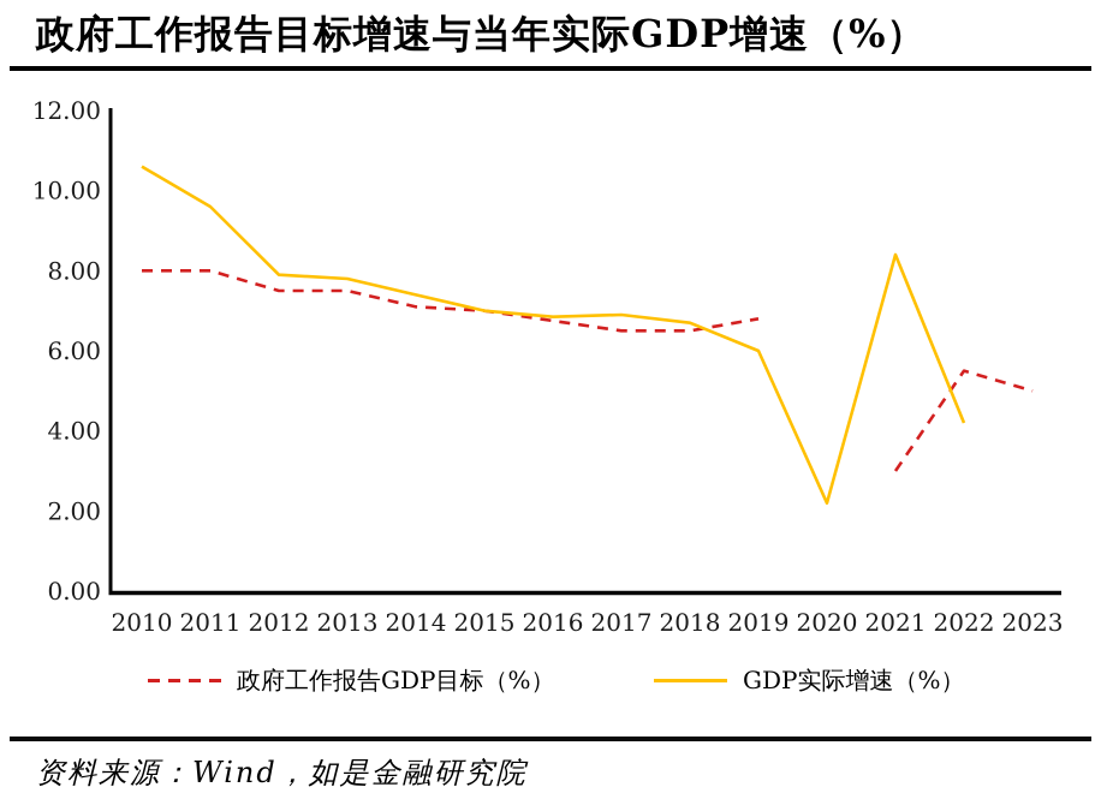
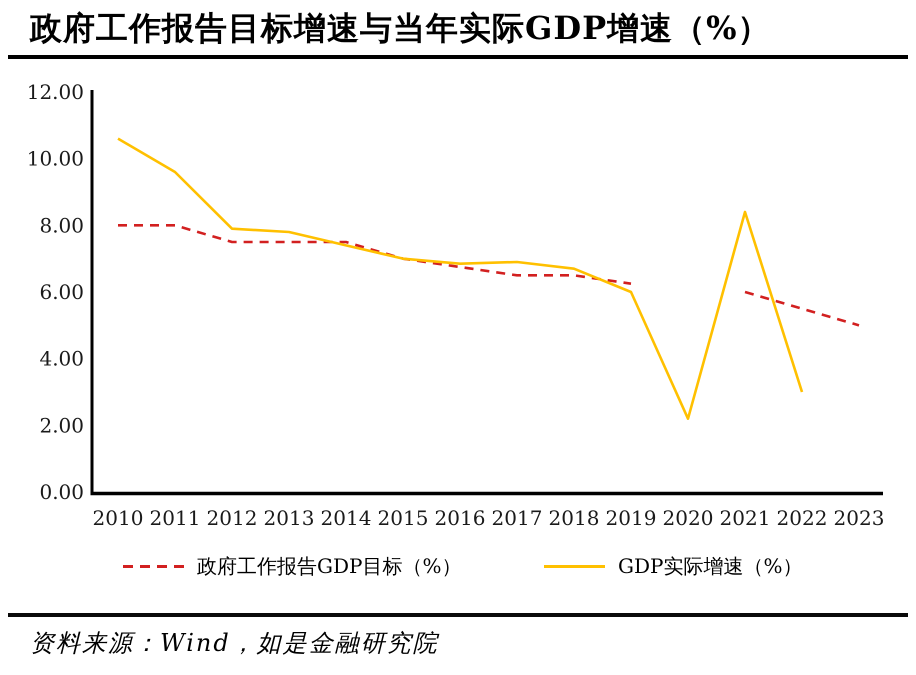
政府工作报告GDP目标（%）/2014: 7.1 -> 7.5
政府工作报告GDP目标（%）/2019: 6.8 -> 6.2
政府工作报告GDP目标（%）/2021: 3.0 -> 6.0
GDP实际增速（%）/2022: 4.2 -> 3.0
